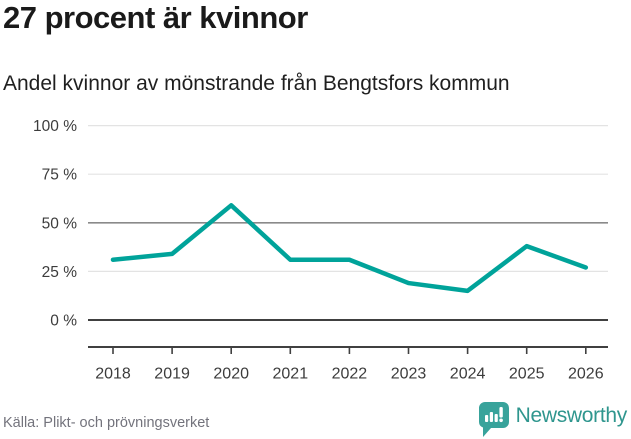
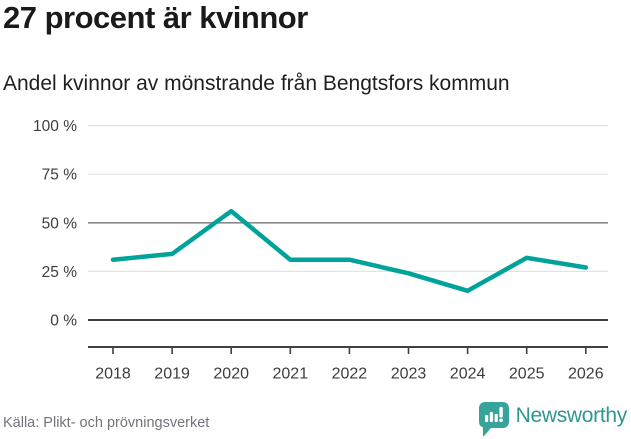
2020: 59% -> 56%
2023: 19% -> 24%
2025: 38% -> 32%
